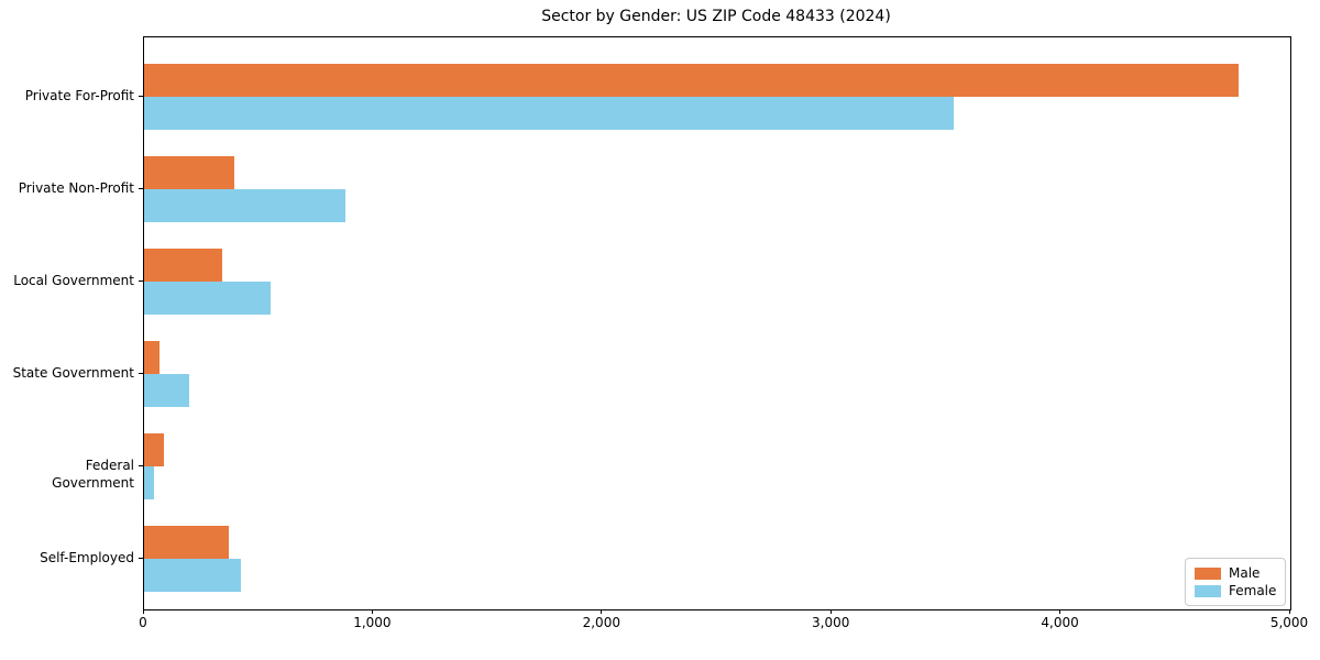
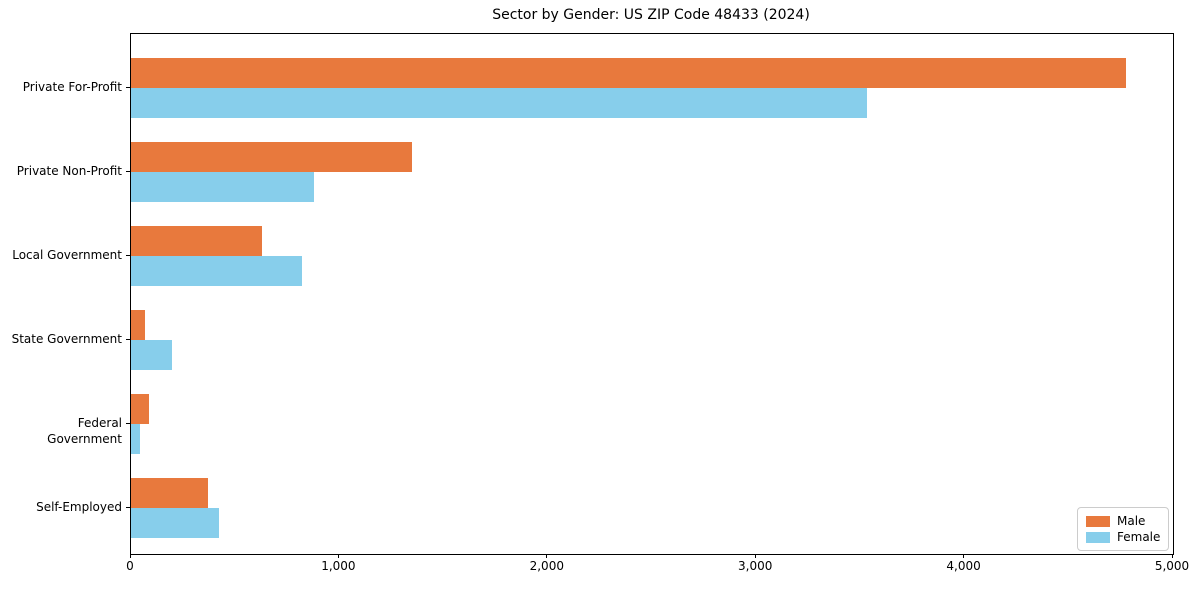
Male/Private Non-Profit: 400 -> 1350
Male/Local Government: 340 -> 630
Female/Local Government: 550 -> 820
